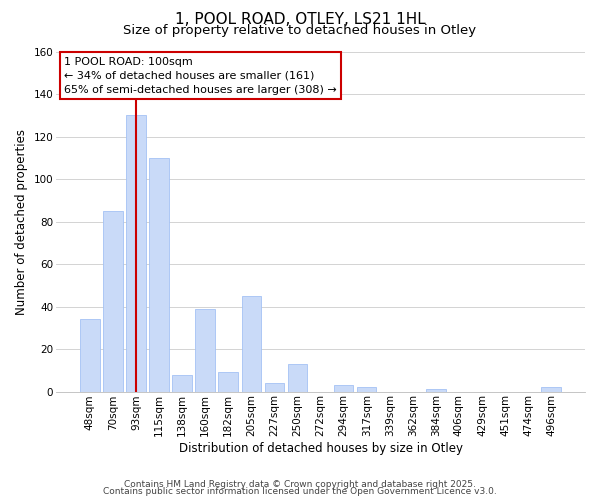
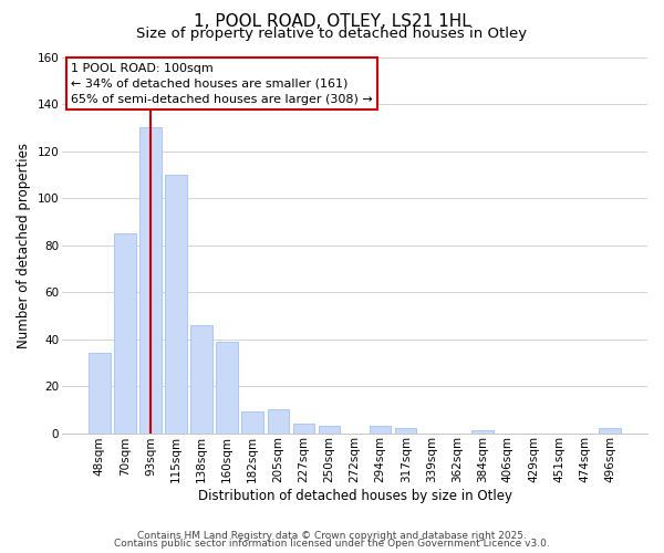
138sqm: 8 -> 46
205sqm: 45 -> 10
250sqm: 13 -> 3
